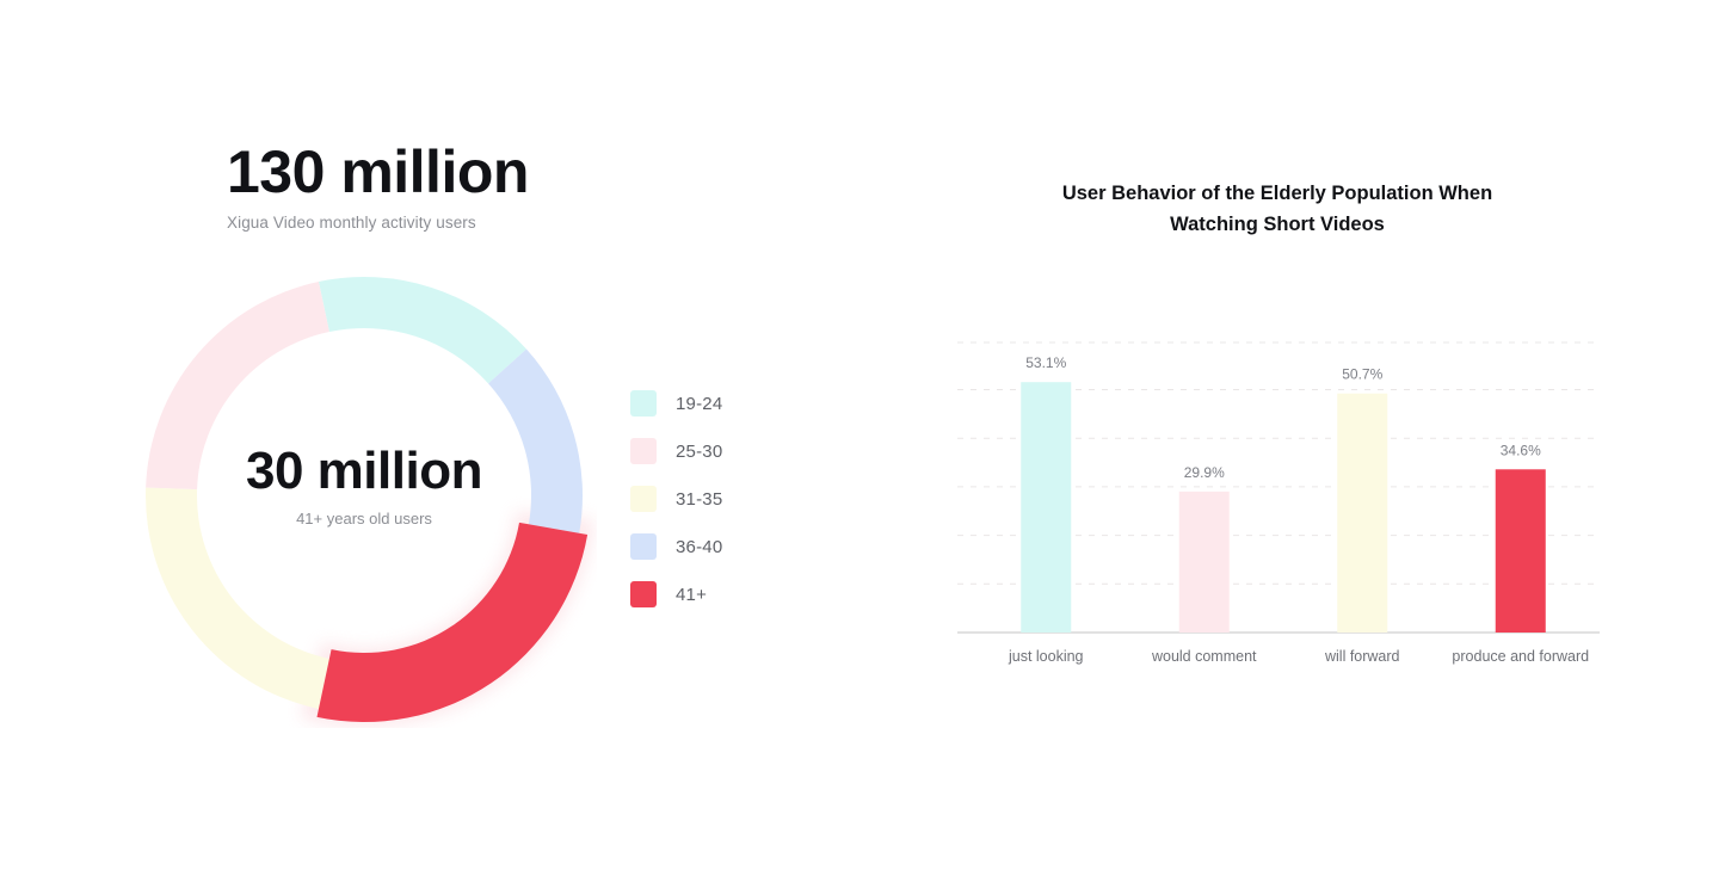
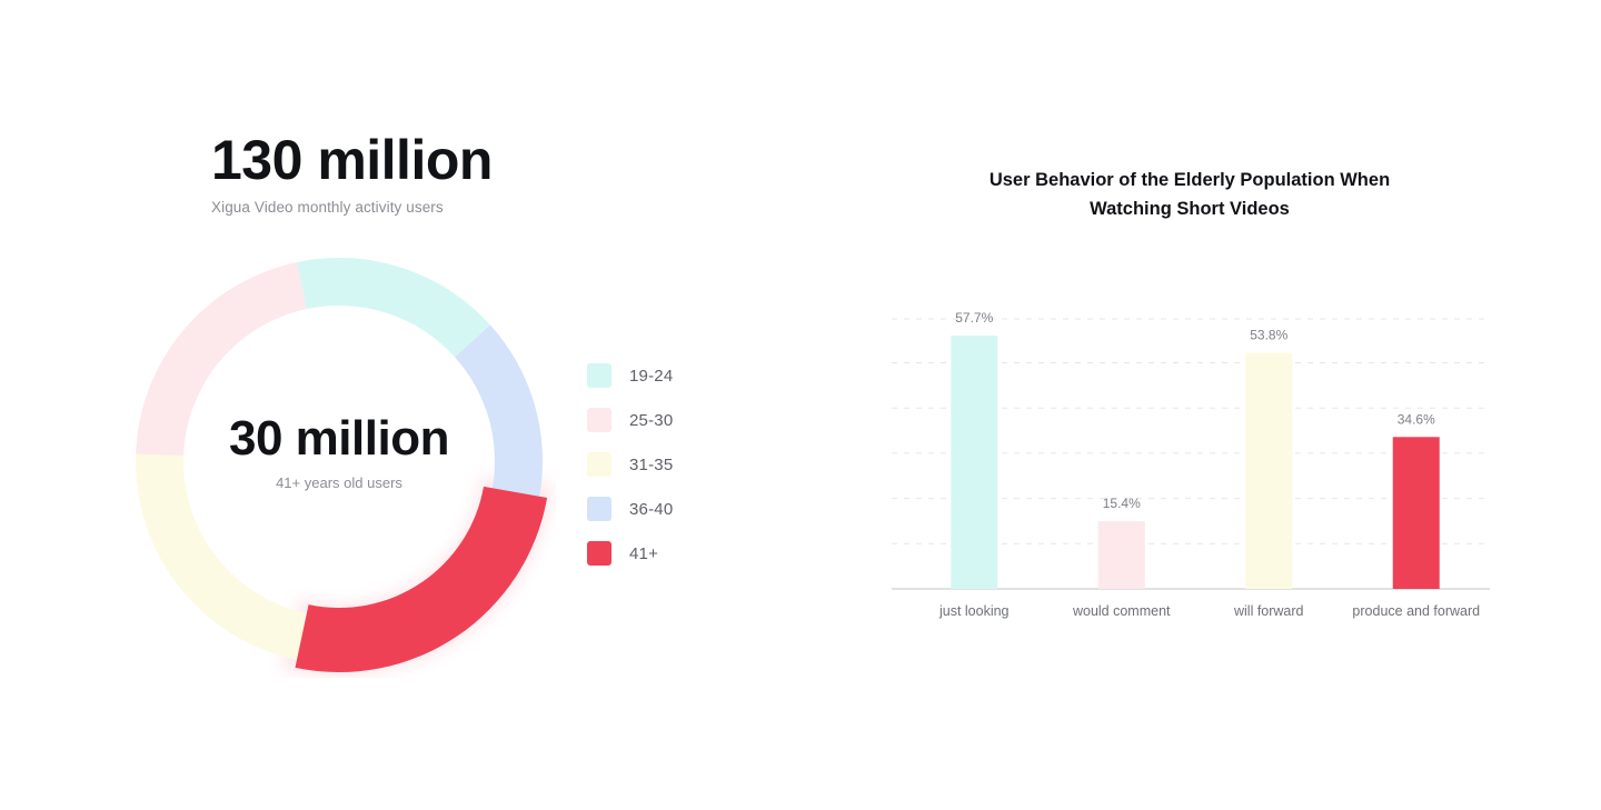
just looking: 53.1% -> 57.7%
would comment: 29.9% -> 15.4%
will forward: 50.7% -> 53.8%
